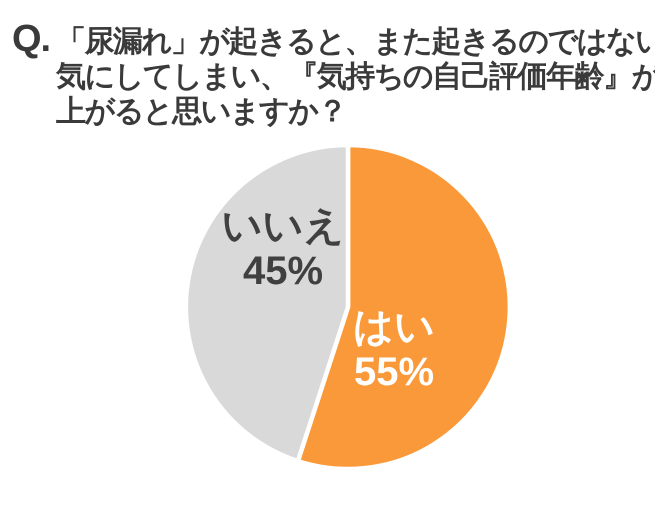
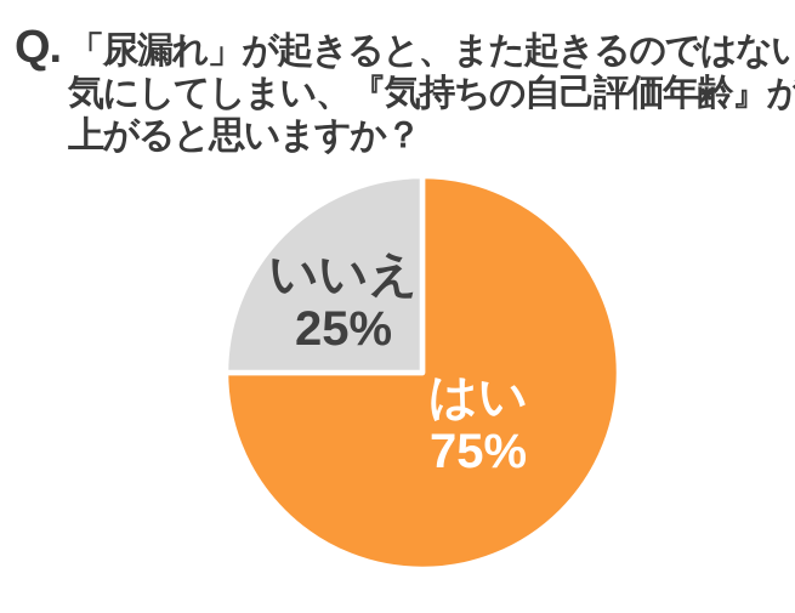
はい: 55% -> 75%
いいえ: 45% -> 25%
